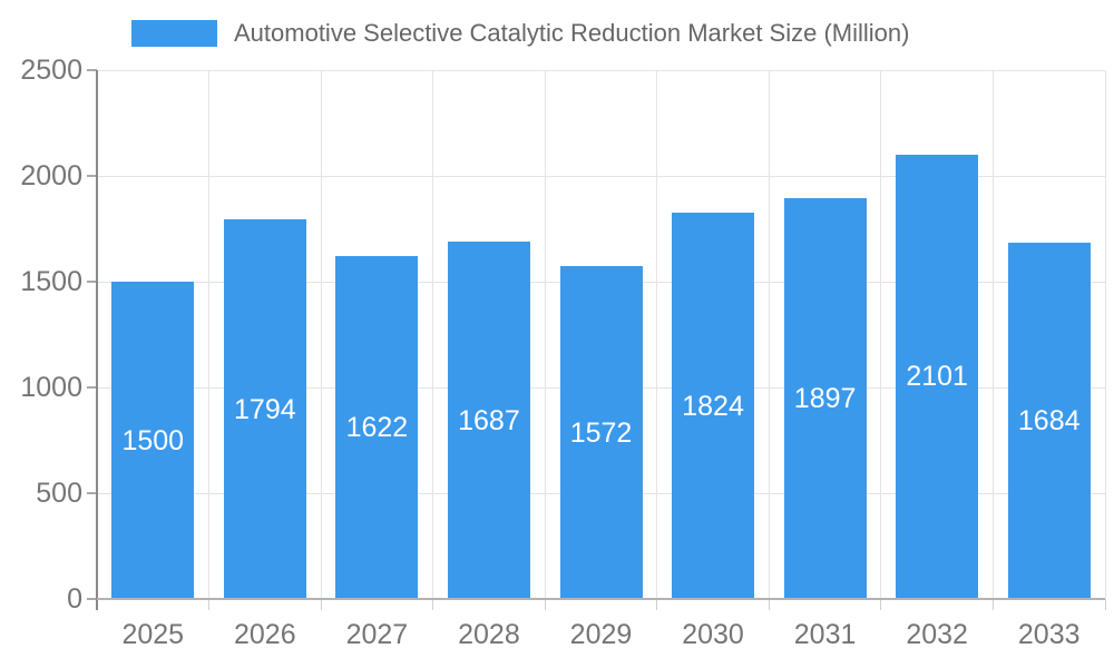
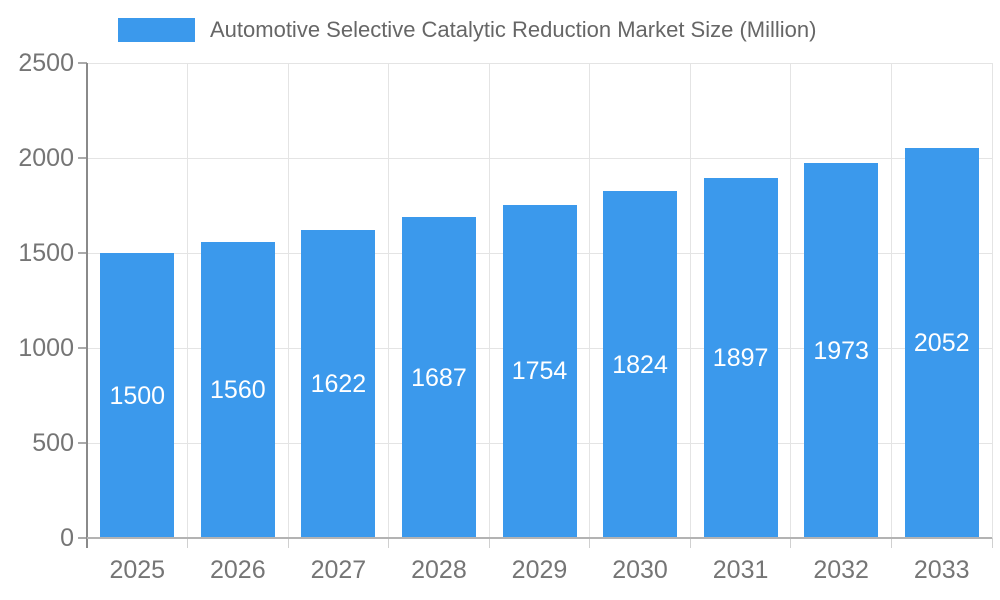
2026: 1794 -> 1560
2029: 1572 -> 1754
2032: 2101 -> 1973
2033: 1684 -> 2052
